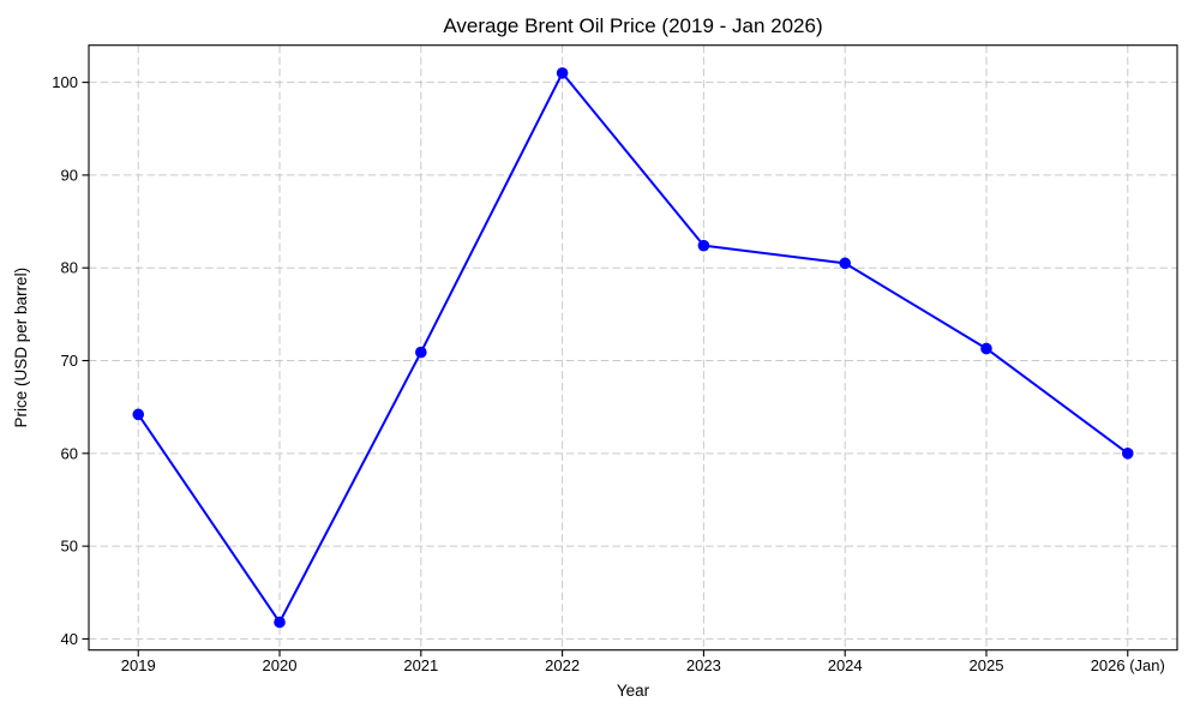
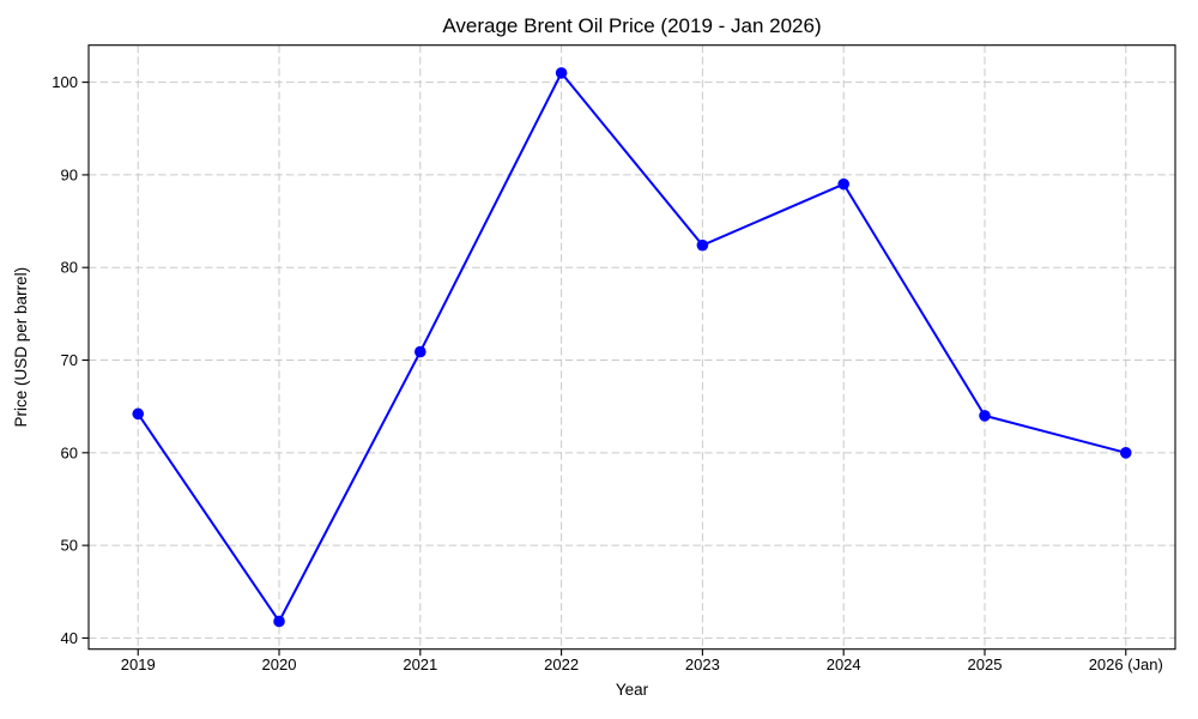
2024: 80 -> 89
2025: 71 -> 64
